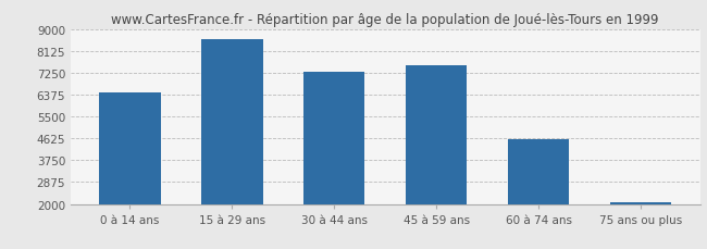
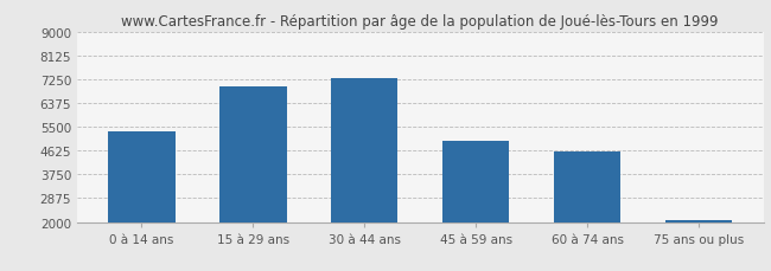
0 à 14 ans: 6450 -> 5350
15 à 29 ans: 8600 -> 7000
45 à 59 ans: 7550 -> 5000
